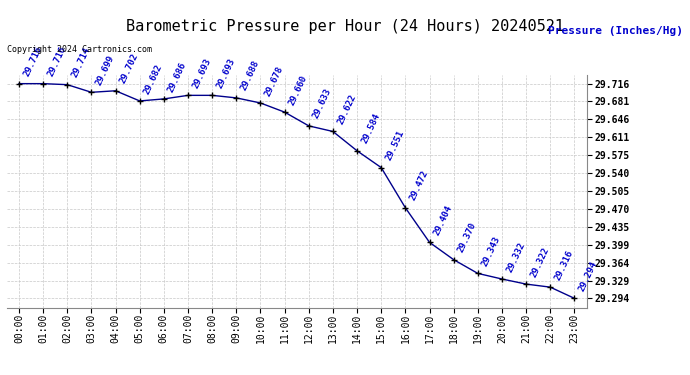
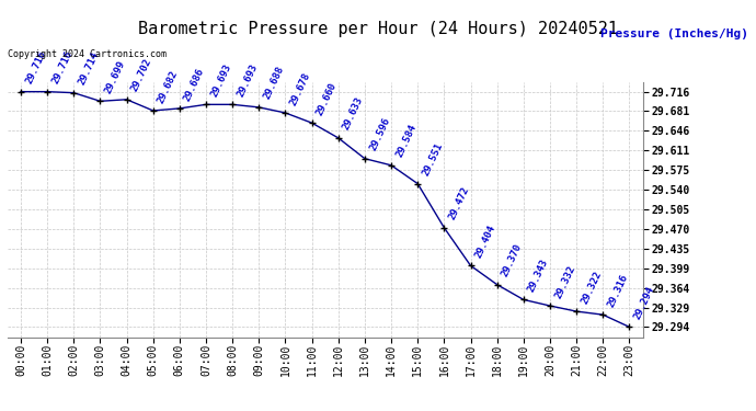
13:00: 29.622 -> 29.596
